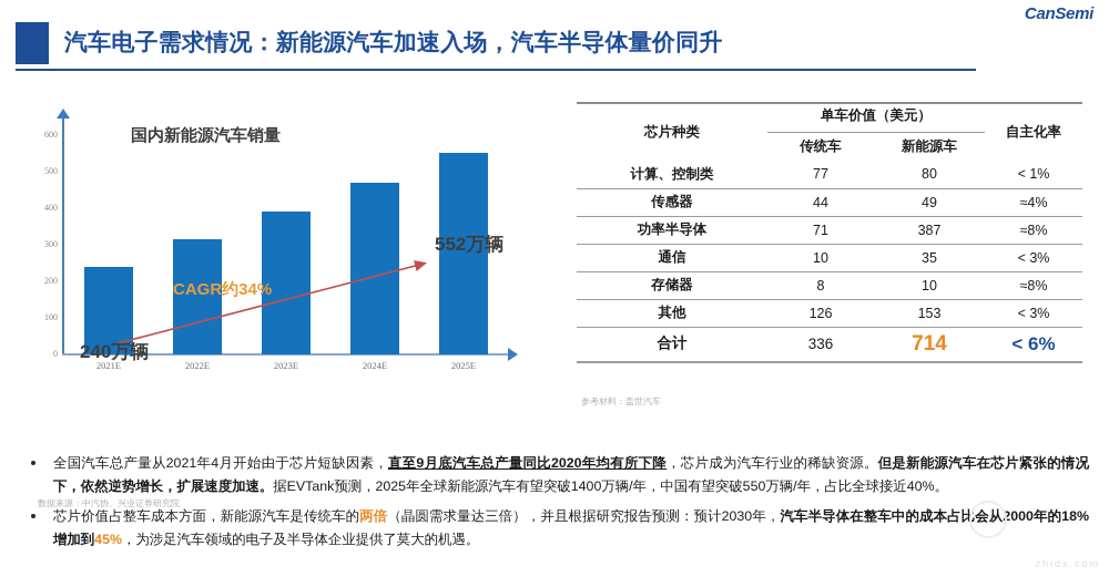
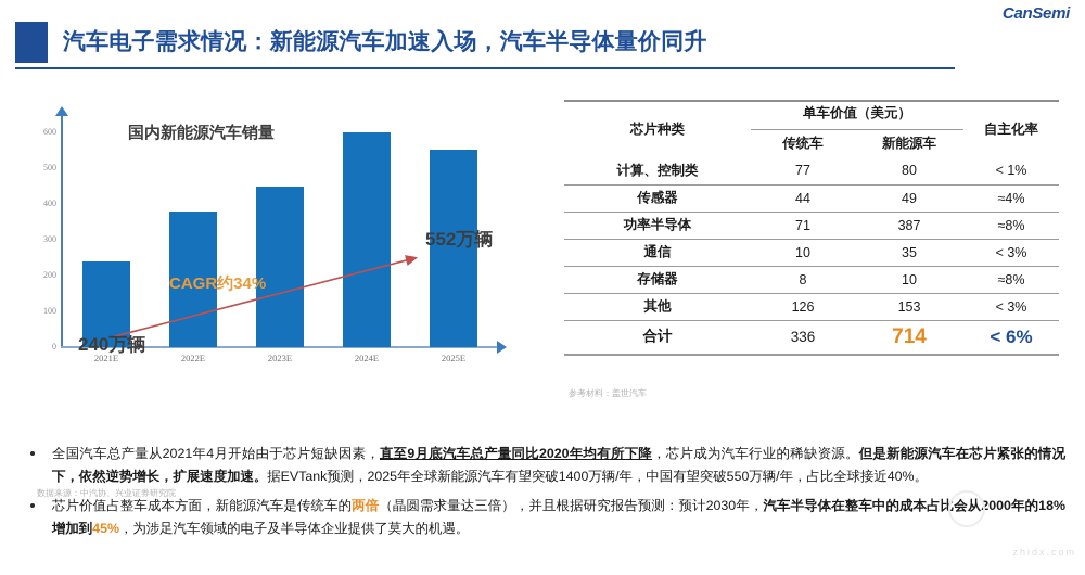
2022E: 320 -> 380
2023E: 390 -> 450
2024E: 470 -> 600
